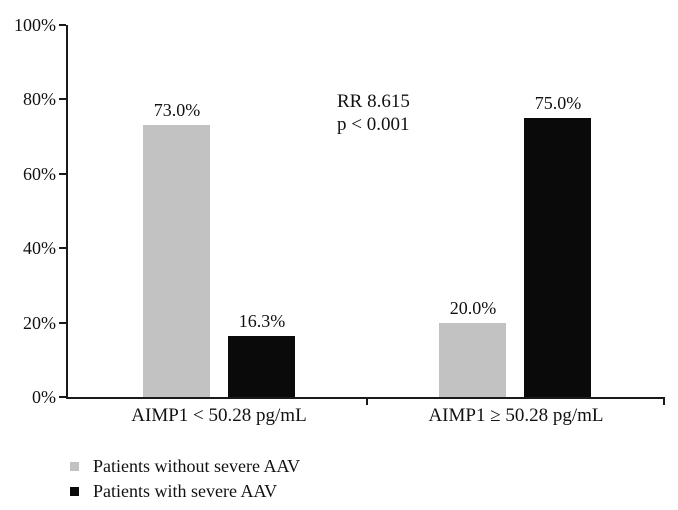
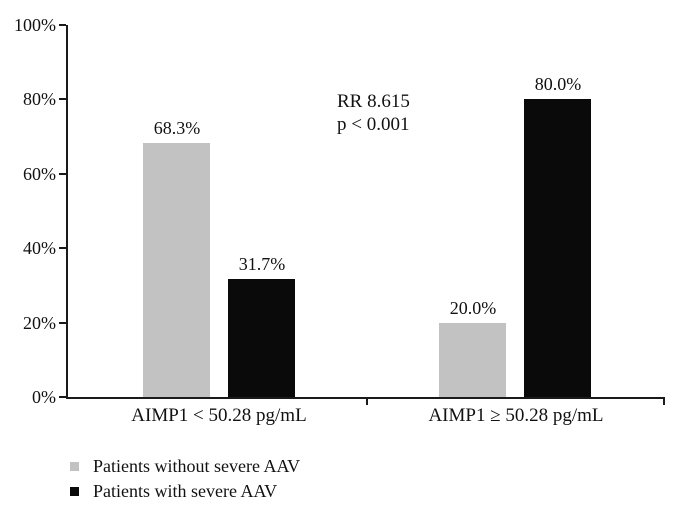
Patients without severe AAV/AIMP1 < 50.28 pg/mL: 73.0% -> 68.3%
Patients with severe AAV/AIMP1 < 50.28 pg/mL: 16.3% -> 31.7%
Patients with severe AAV/AIMP1 ≥ 50.28 pg/mL: 75.0% -> 80.0%
